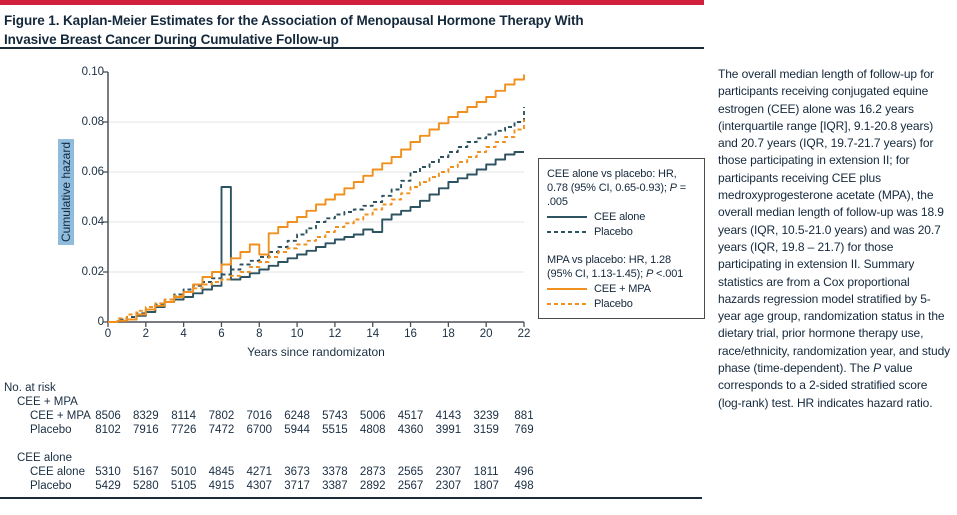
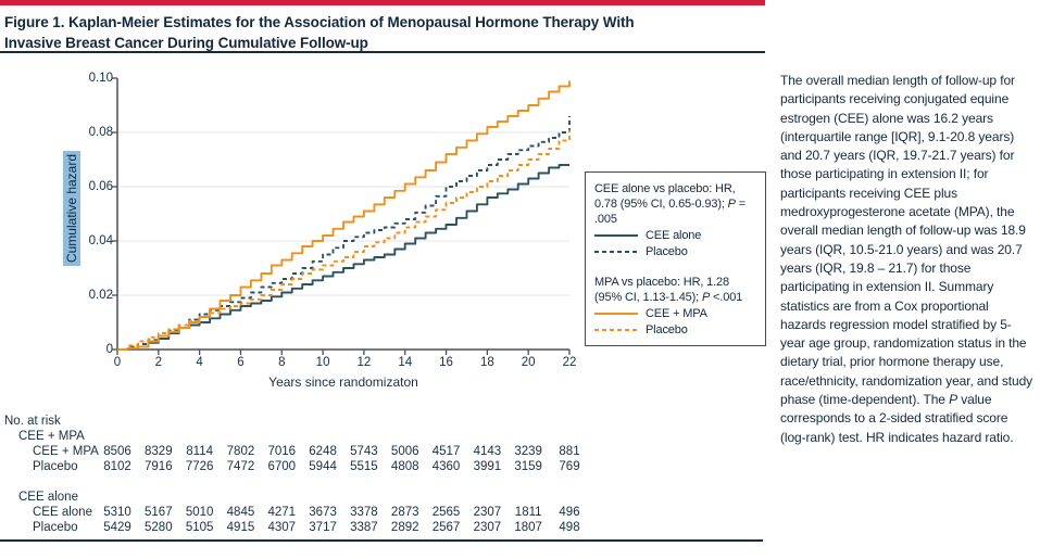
CEE alone/6: 0.054 -> 0.016
CEE + MPA/8: 0.027 -> 0.033
CEE alone/14: 0.036 -> 0.039
